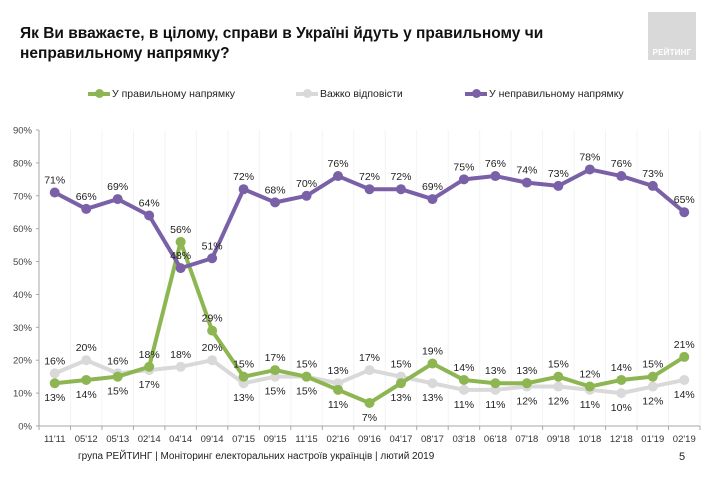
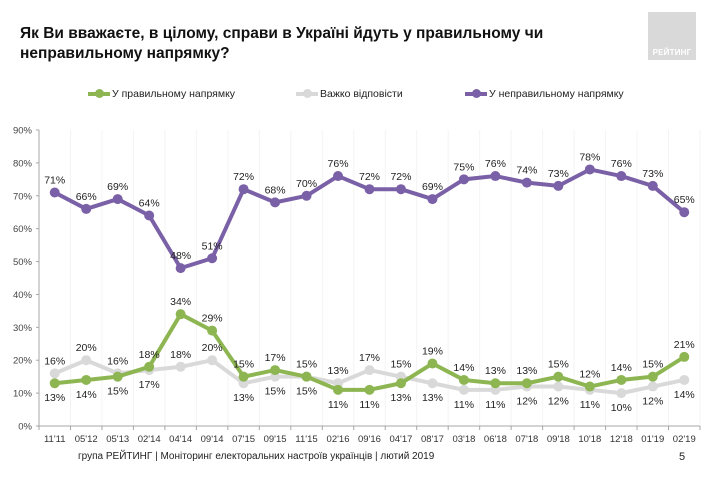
У правильному напрямку/04'14: 56% -> 34%
У правильному напрямку/09'16: 7% -> 11%
